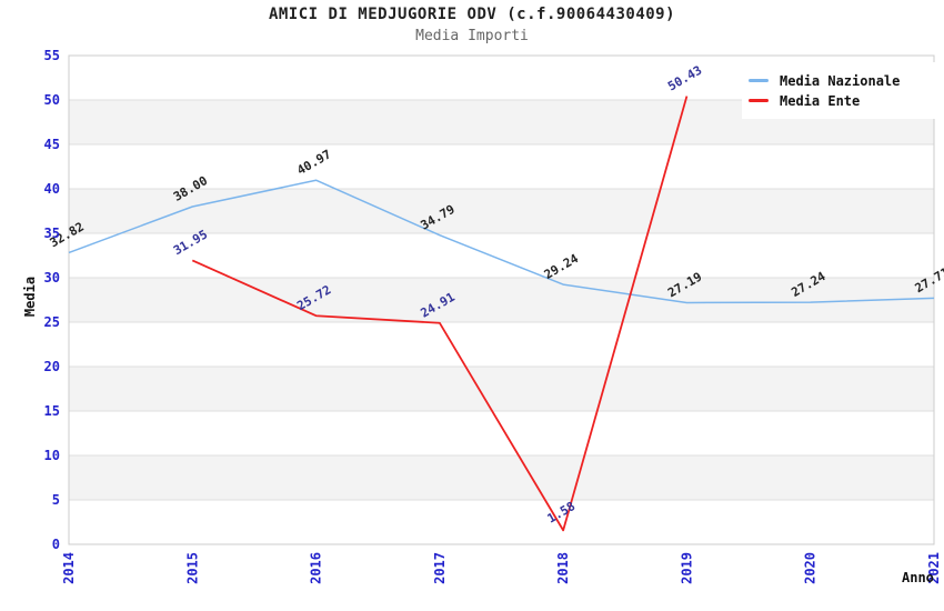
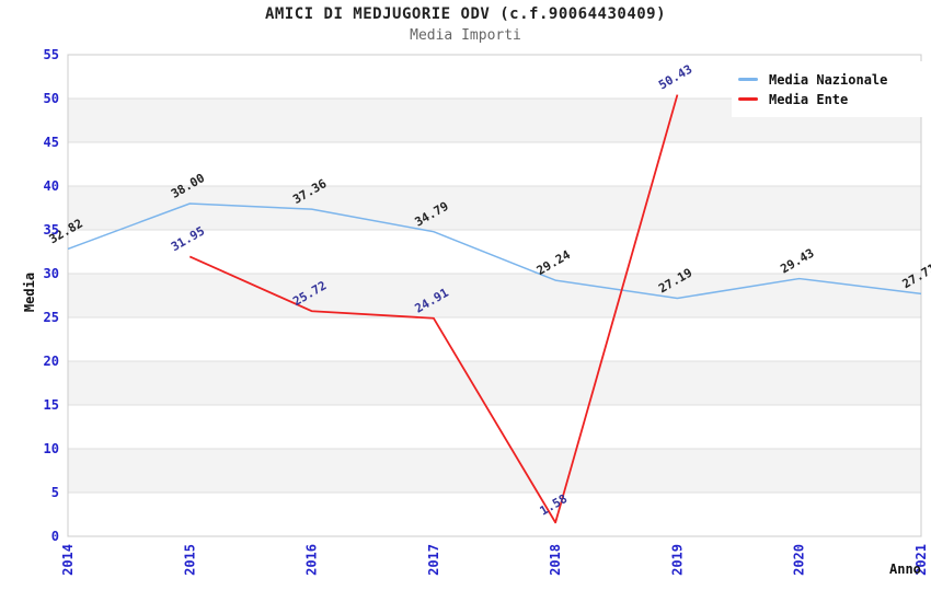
Media Nazionale/2016: 40.97 -> 37.36
Media Nazionale/2020: 27.24 -> 29.43
